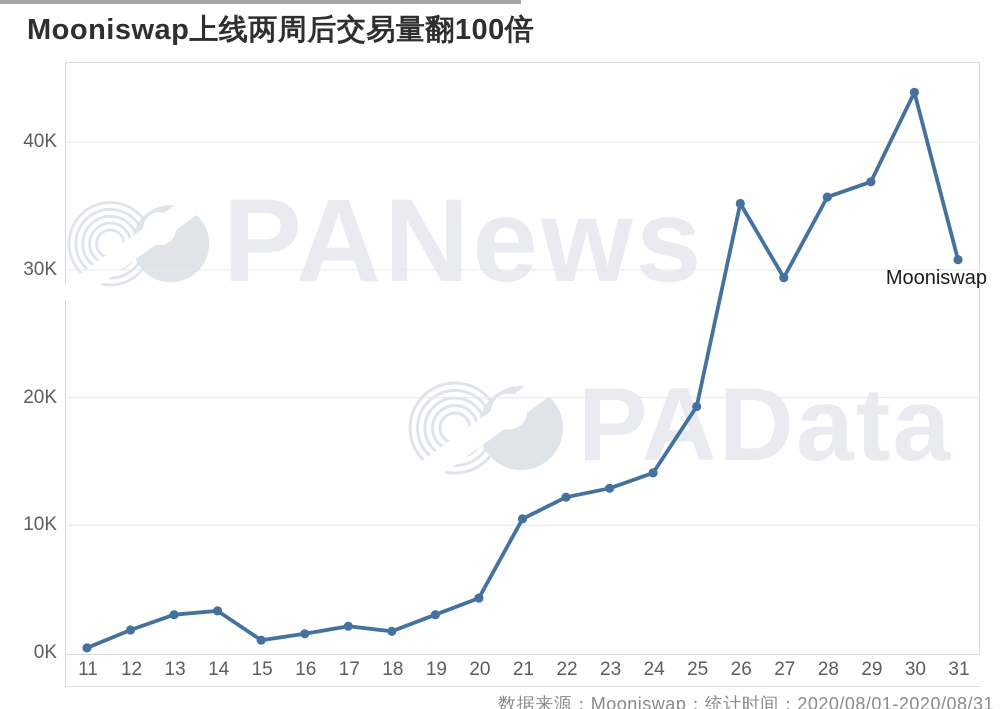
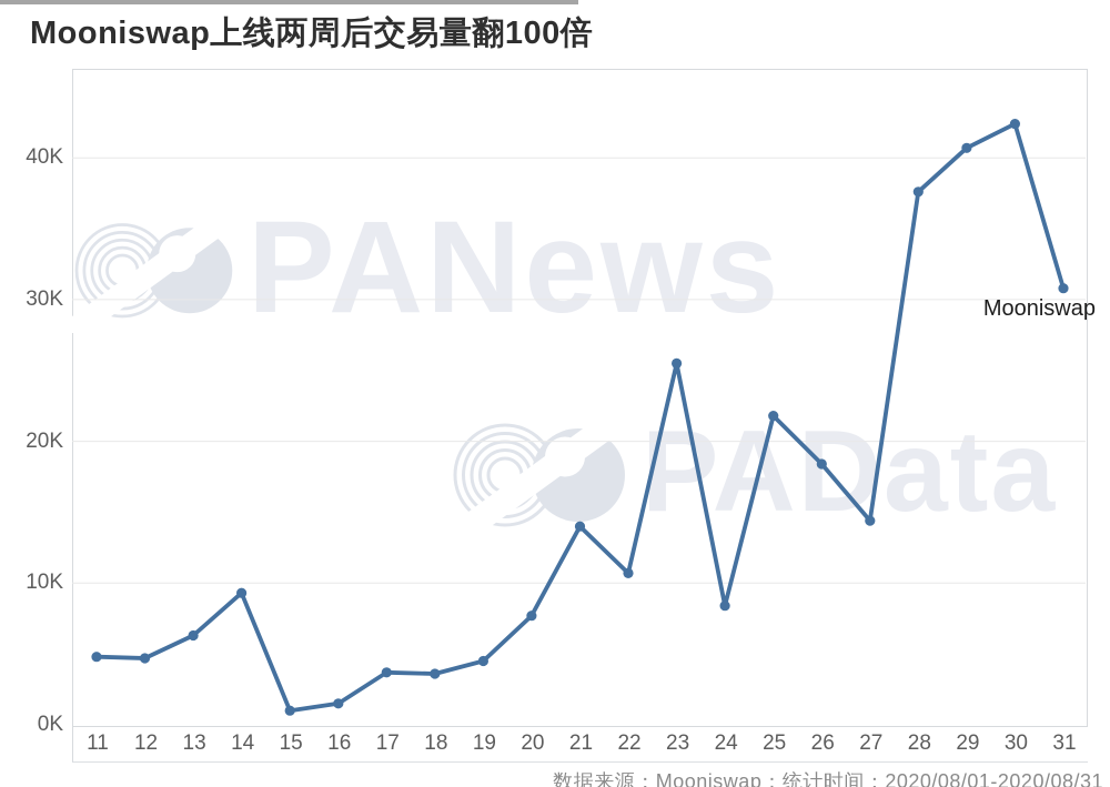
11: 0.4K -> 4.8K
12: 1.8K -> 4.7K
13: 3.0K -> 6.3K
14: 3.3K -> 9.3K
17: 2.1K -> 3.7K
18: 1.7K -> 3.6K
19: 3.0K -> 4.5K
20: 4.3K -> 7.7K
21: 10.5K -> 14.0K
22: 12.2K -> 10.7K
23: 12.9K -> 25.5K
24: 14.1K -> 8.4K
25: 19.3K -> 21.8K
26: 35.2K -> 18.4K
27: 29.4K -> 14.4K
28: 35.7K -> 37.6K
29: 36.9K -> 40.7K
30: 43.9K -> 42.4K
